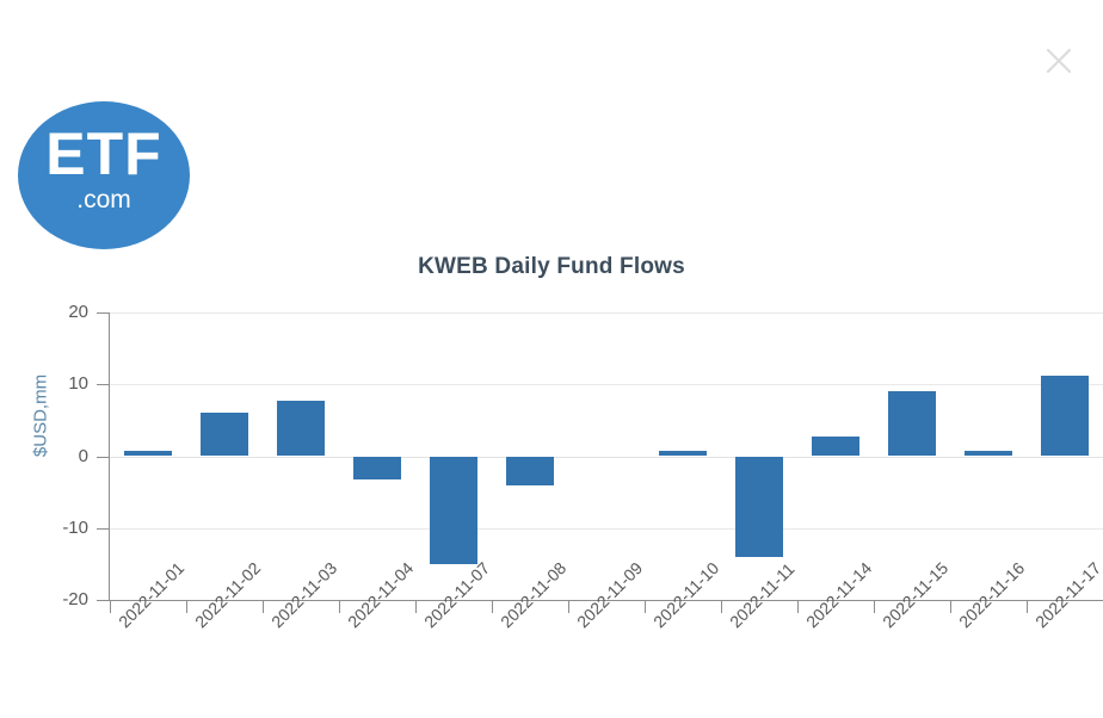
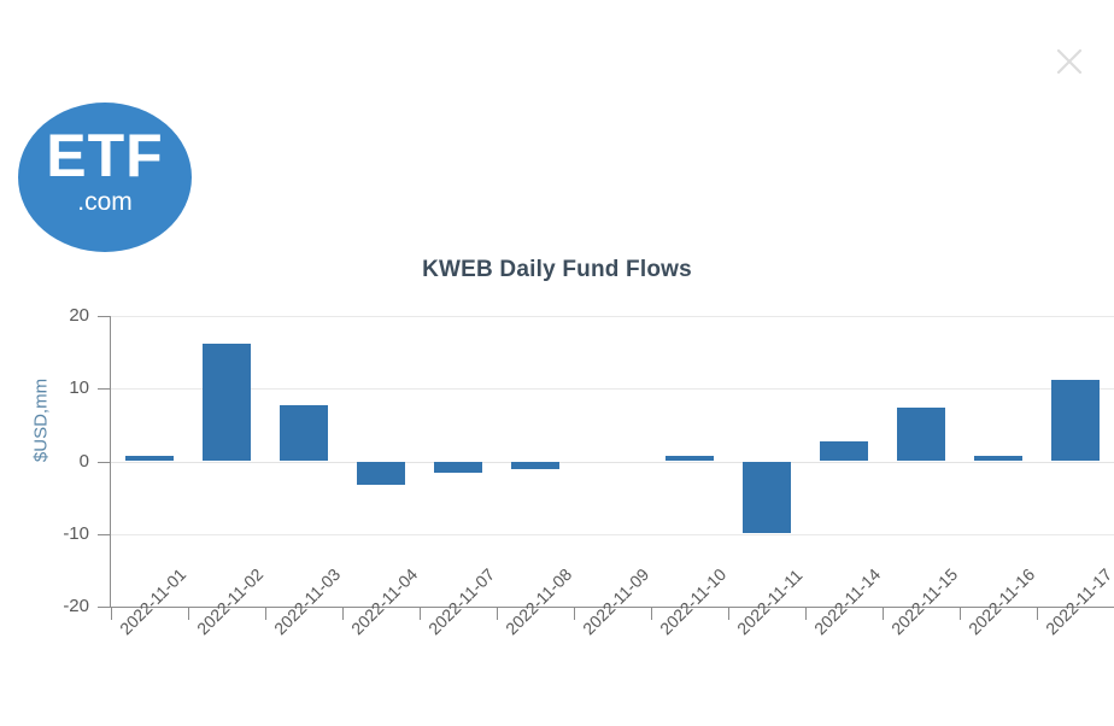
2022-11-02: 6 -> 16
2022-11-07: -15 -> -2
2022-11-08: -4 -> -1
2022-11-11: -14 -> -10
2022-11-15: 9 -> 7
